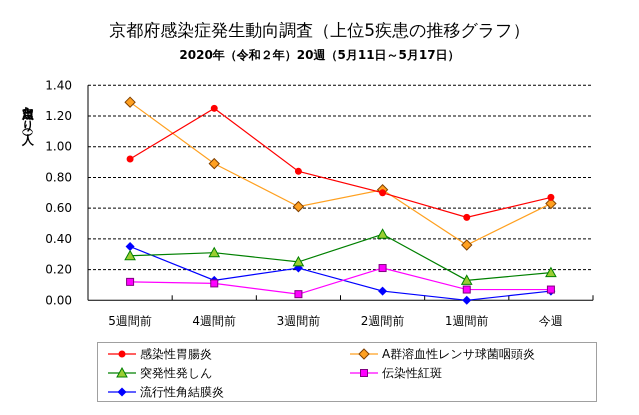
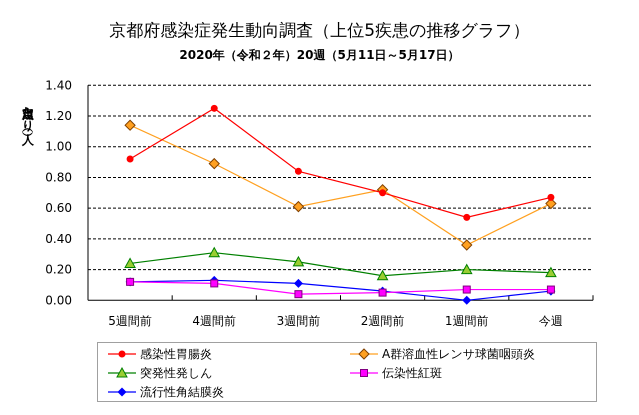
A群溶血性レンサ球菌咽頭炎/5週間前: 1.29 -> 1.14
突発性発しん/5週間前: 0.29 -> 0.24
流行性角結膜炎/5週間前: 0.35 -> 0.12
流行性角結膜炎/3週間前: 0.21 -> 0.11
突発性発しん/2週間前: 0.43 -> 0.16
伝染性紅斑/2週間前: 0.21 -> 0.05
突発性発しん/1週間前: 0.13 -> 0.20
